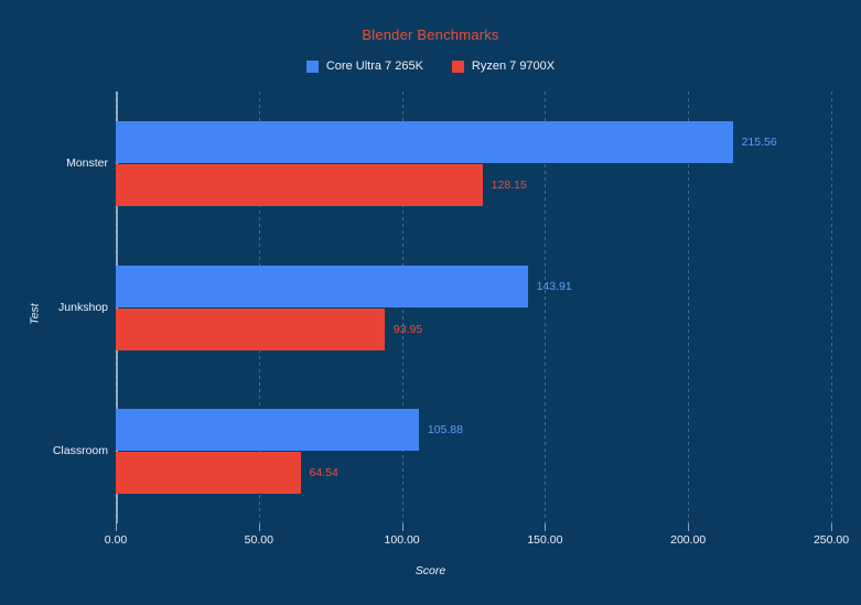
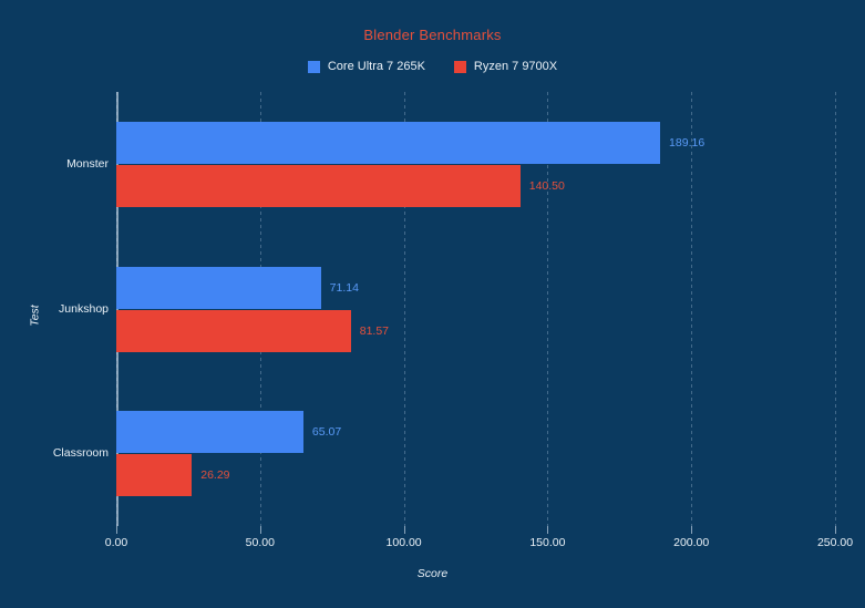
Core Ultra 7 265K/Monster: 215.56 -> 189.16
Ryzen 7 9700X/Monster: 128.15 -> 140.50
Core Ultra 7 265K/Junkshop: 143.91 -> 71.14
Ryzen 7 9700X/Junkshop: 93.95 -> 81.57
Core Ultra 7 265K/Classroom: 105.88 -> 65.07
Ryzen 7 9700X/Classroom: 64.54 -> 26.29
